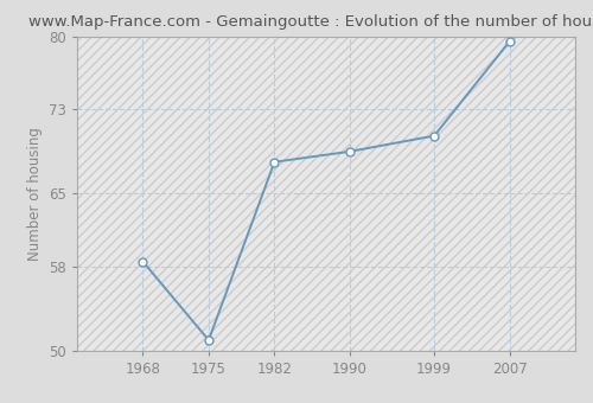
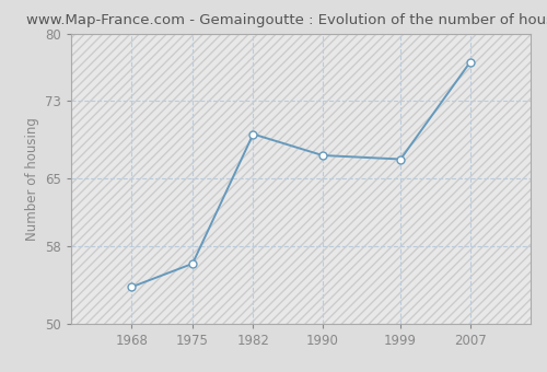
1968: 58.5 -> 53.8
1975: 51.0 -> 56.2
1982: 68.0 -> 69.6
1990: 69.0 -> 67.4
1999: 70.5 -> 67.0
2007: 79.5 -> 77.0
